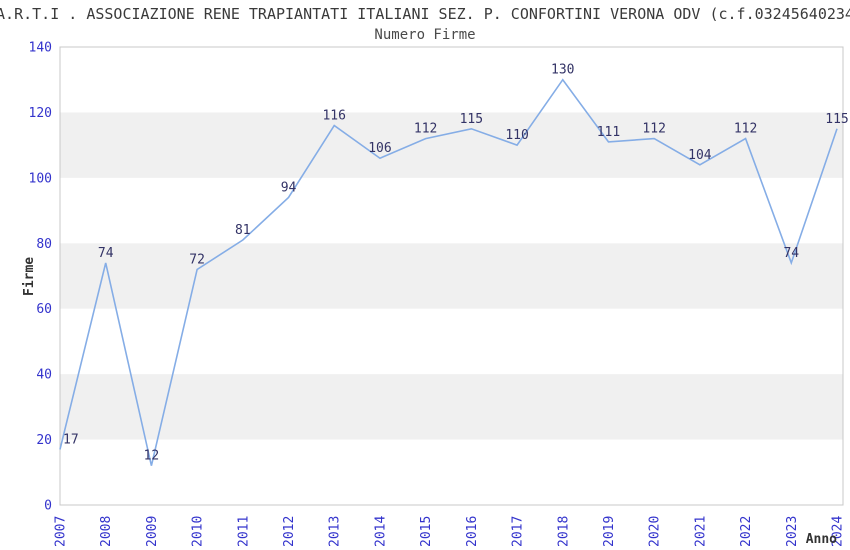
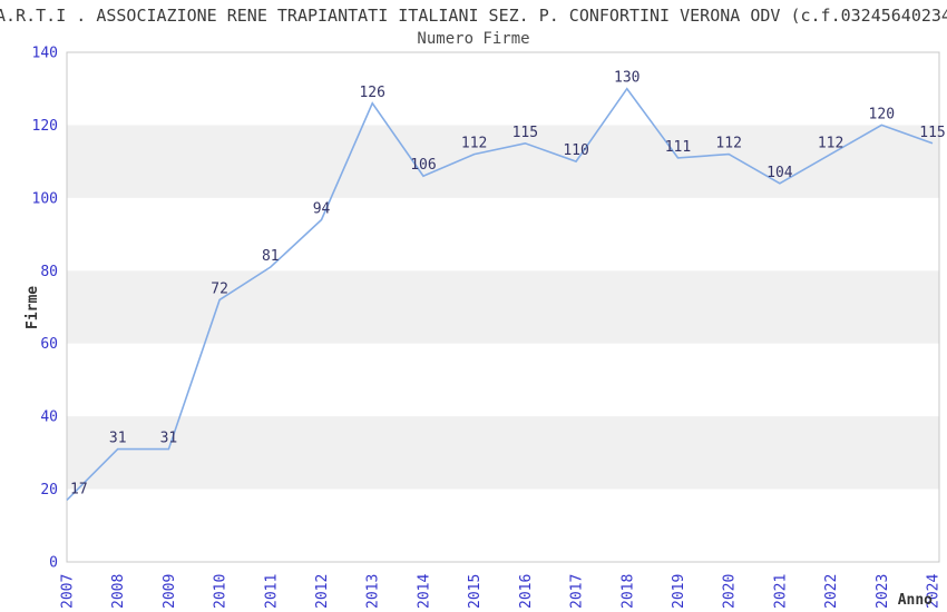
2008: 74 -> 31
2009: 12 -> 31
2013: 116 -> 126
2023: 74 -> 120
